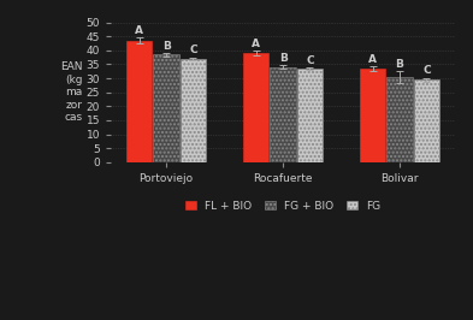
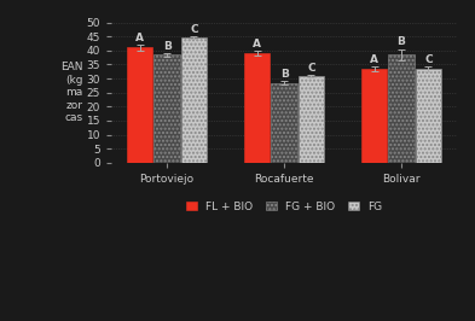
FL + BIO/Portoviejo: 43.5 -> 41.0
FG/Portoviejo: 37.0 -> 44.5
FG + BIO/Rocafuerte: 34.0 -> 28.5
FG/Rocafuerte: 33.5 -> 31.0
FG + BIO/Bolivar: 30.5 -> 38.5
FG/Bolivar: 29.5 -> 33.5
